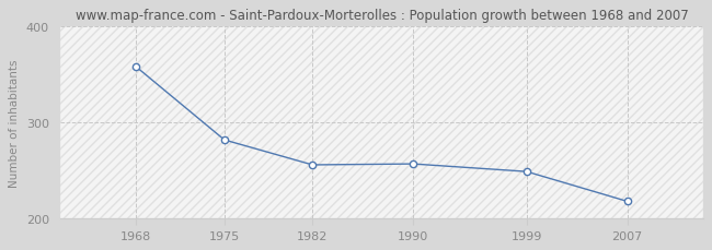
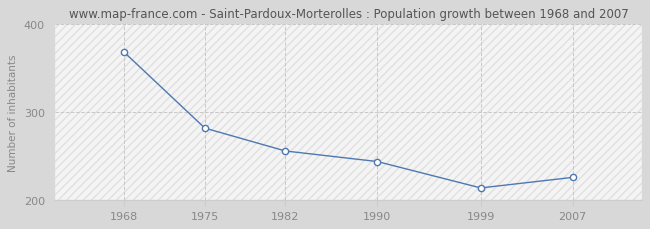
1968: 358 -> 368
1990: 257 -> 244
1999: 249 -> 214
2007: 218 -> 226
